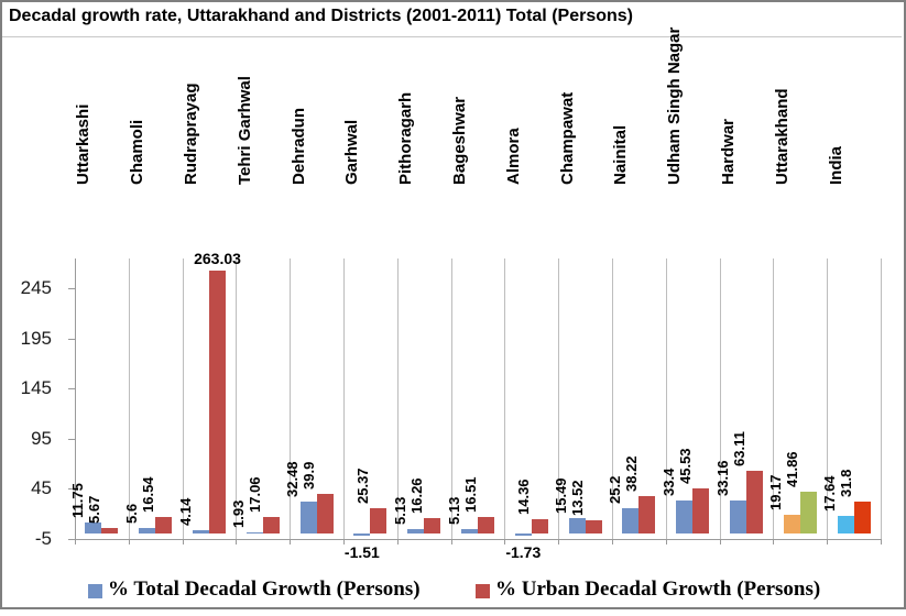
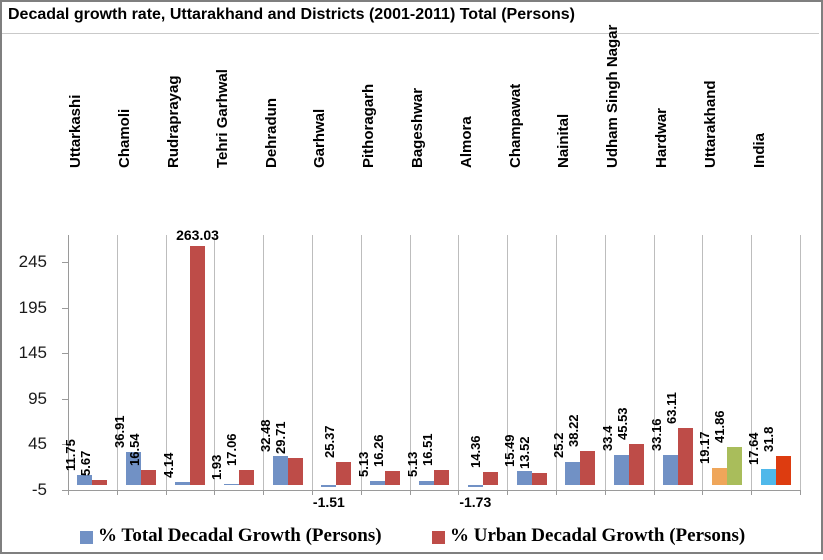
% Total Decadal Growth (Persons)/Chamoli: 5.6 -> 36.91
% Urban Decadal Growth (Persons)/Dehradun: 39.9 -> 29.71
